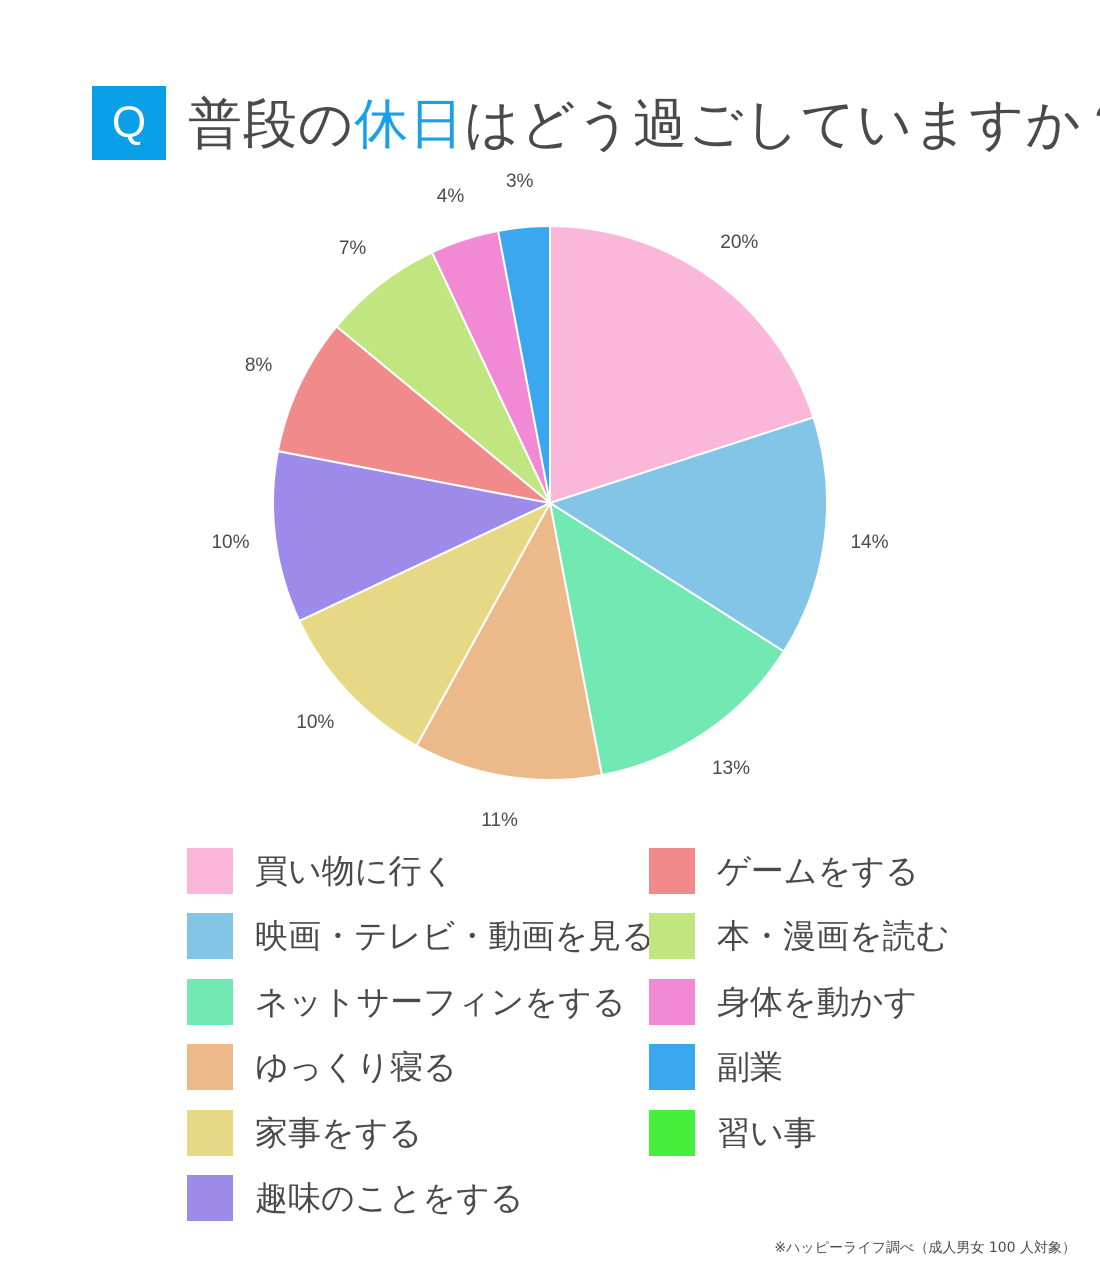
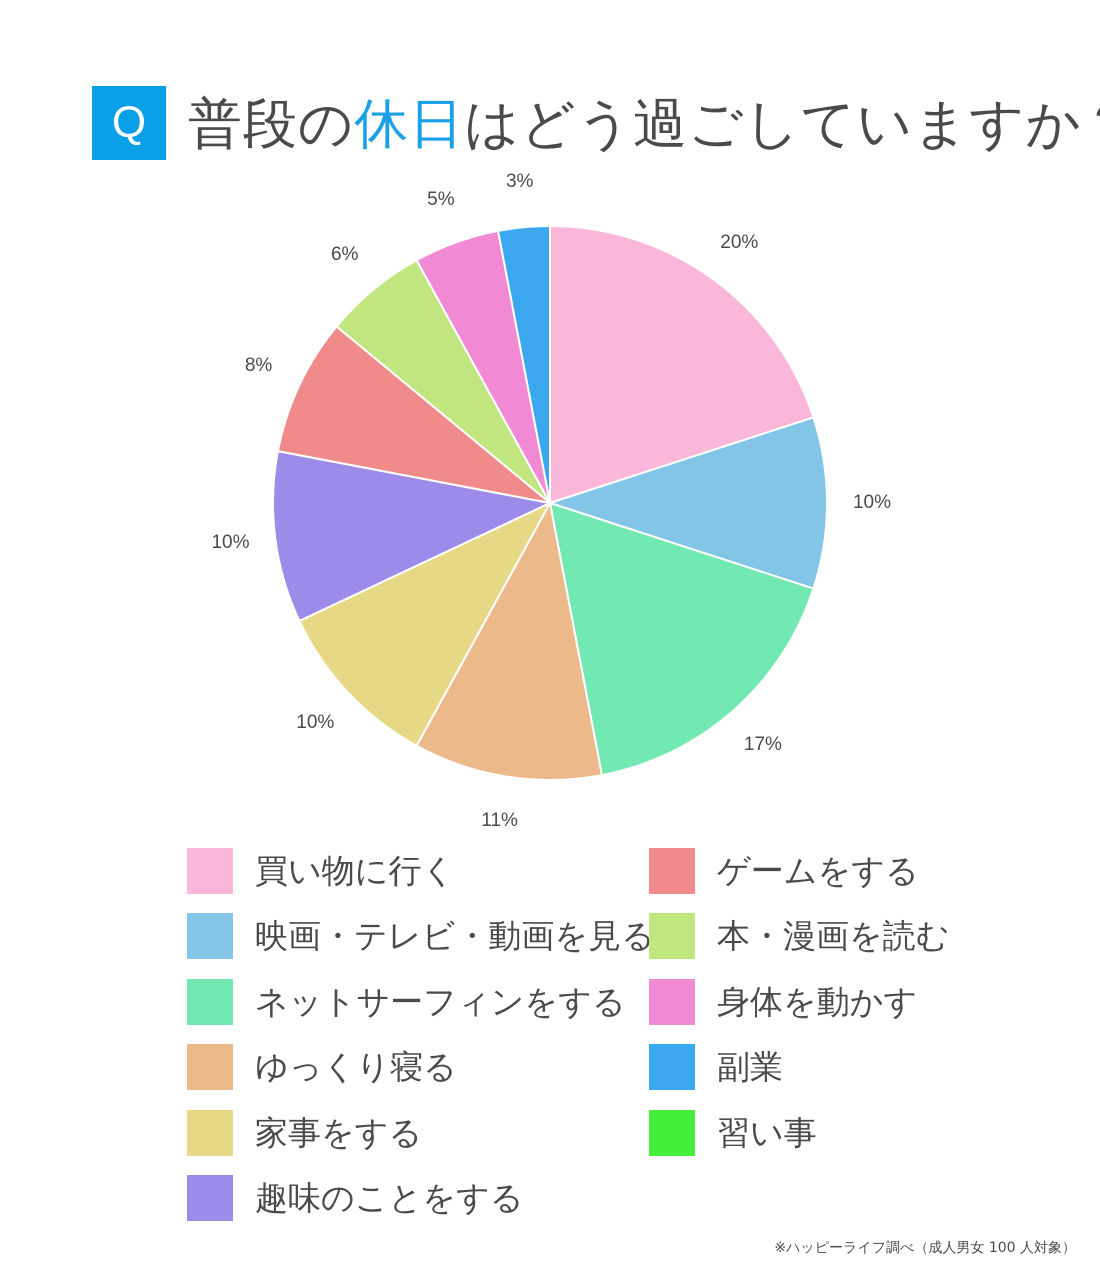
映画・テレビ・動画を見る: 14% -> 10%
ネットサーフィンをする: 13% -> 17%
本・漫画を読む: 7% -> 6%
身体を動かす: 4% -> 5%
